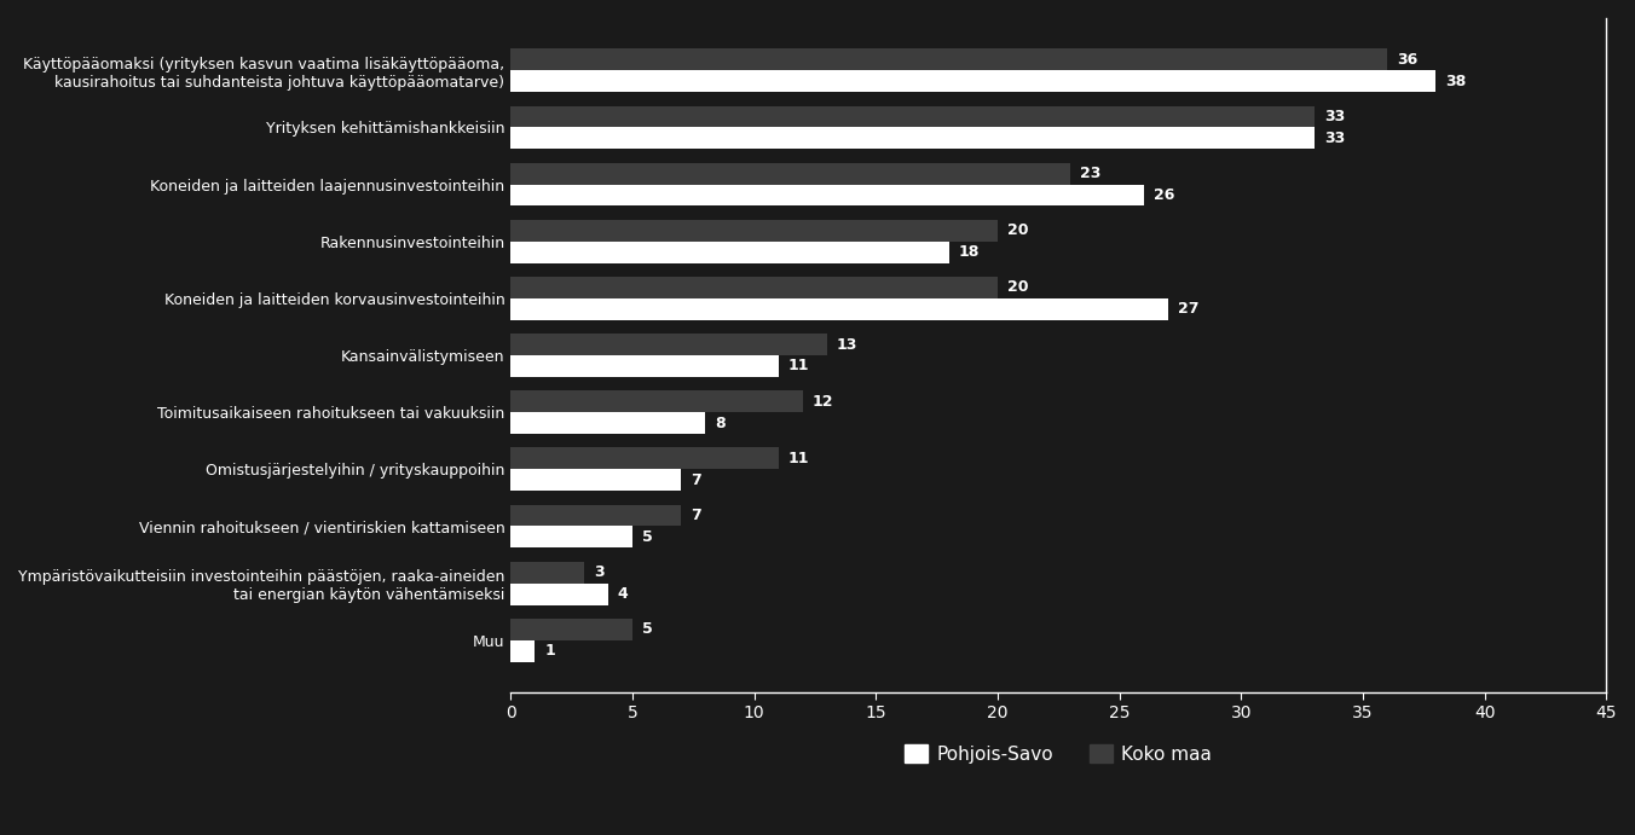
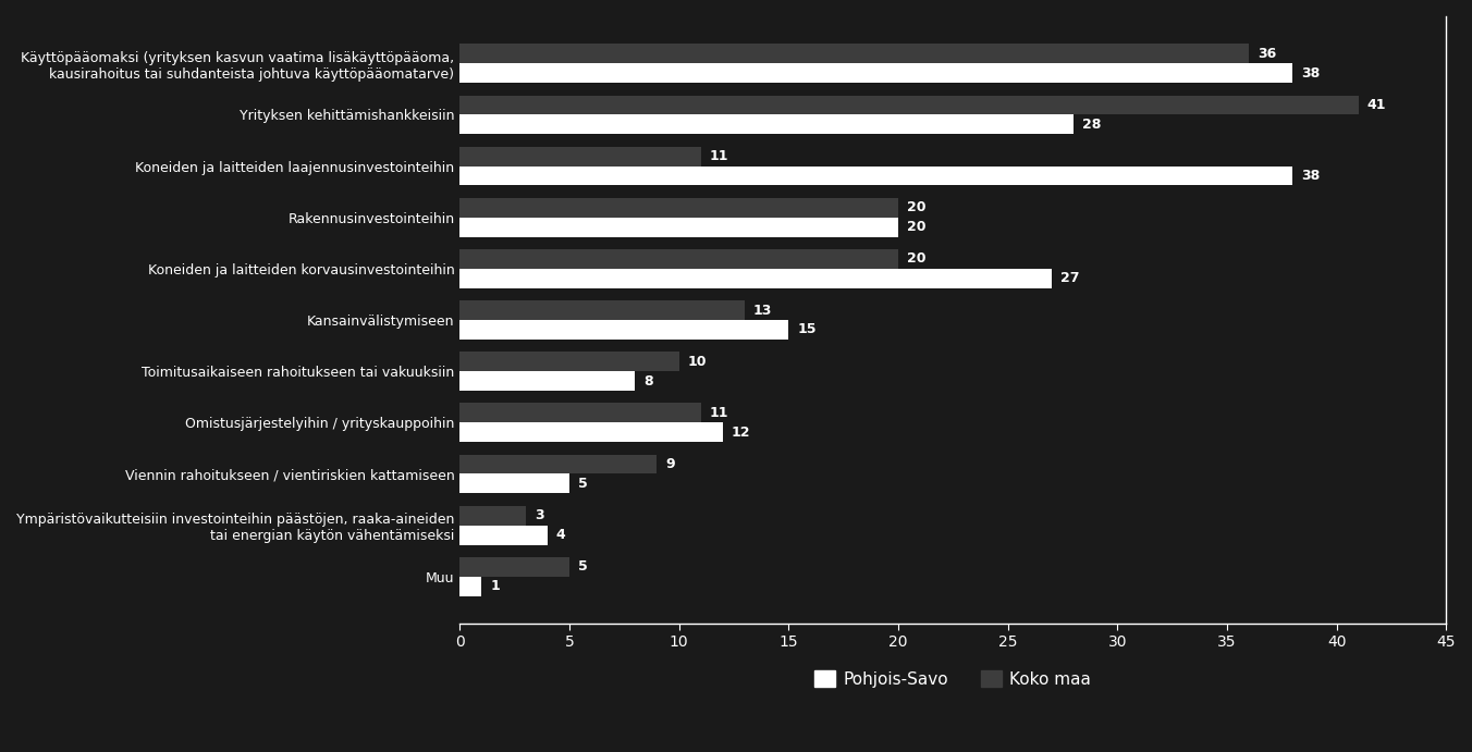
Koko maa/Yrityksen kehittämishankkeisiin: 33 -> 41
Pohjois-Savo/Yrityksen kehittämishankkeisiin: 33 -> 28
Koko maa/Koneiden ja laitteiden laajennusinvestointeihin: 23 -> 11
Pohjois-Savo/Koneiden ja laitteiden laajennusinvestointeihin: 26 -> 38
Pohjois-Savo/Rakennusinvestointeihin: 18 -> 20
Pohjois-Savo/Kansainvälistymiseen: 11 -> 15
Koko maa/Toimitusaikaiseen rahoitukseen tai vakuuksiin: 12 -> 10
Pohjois-Savo/Omistusjärjestelyihin / yrityskauppoihin: 7 -> 12
Koko maa/Viennin rahoitukseen / vientiriskien kattamiseen: 7 -> 9
